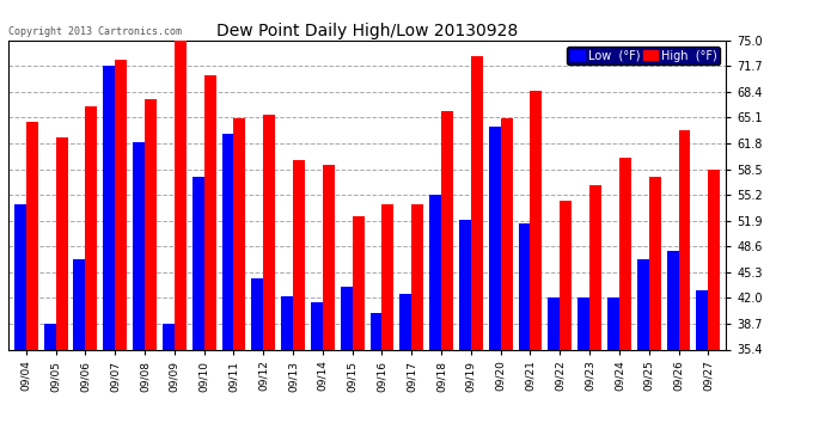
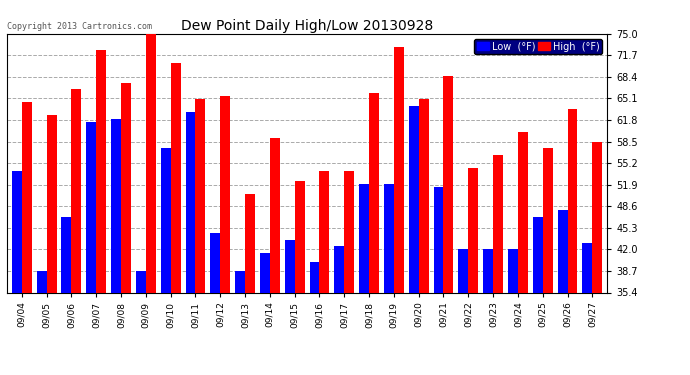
Low (°F)/09/07: 71.8 -> 61.5
Low (°F)/09/13: 42.2 -> 38.7
High (°F)/09/13: 59.6 -> 50.5
Low (°F)/09/18: 55.2 -> 52.0
